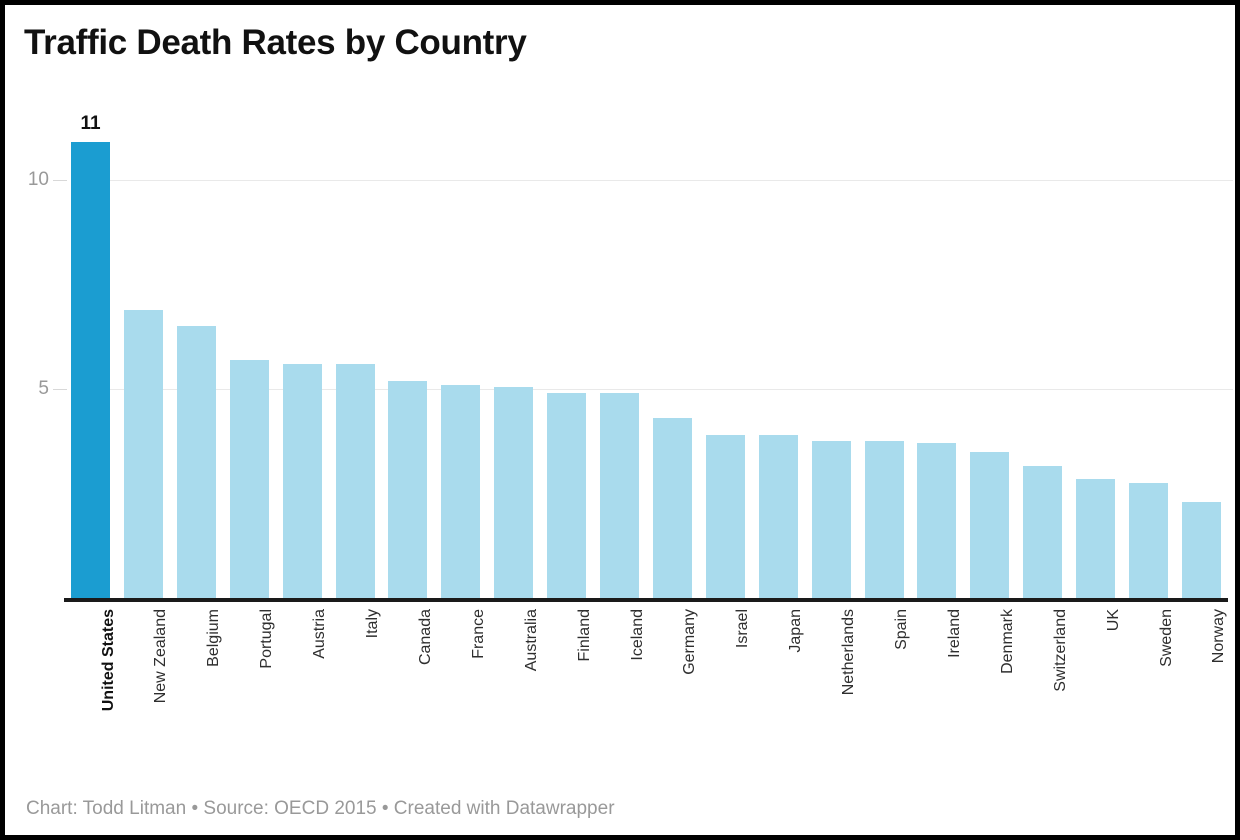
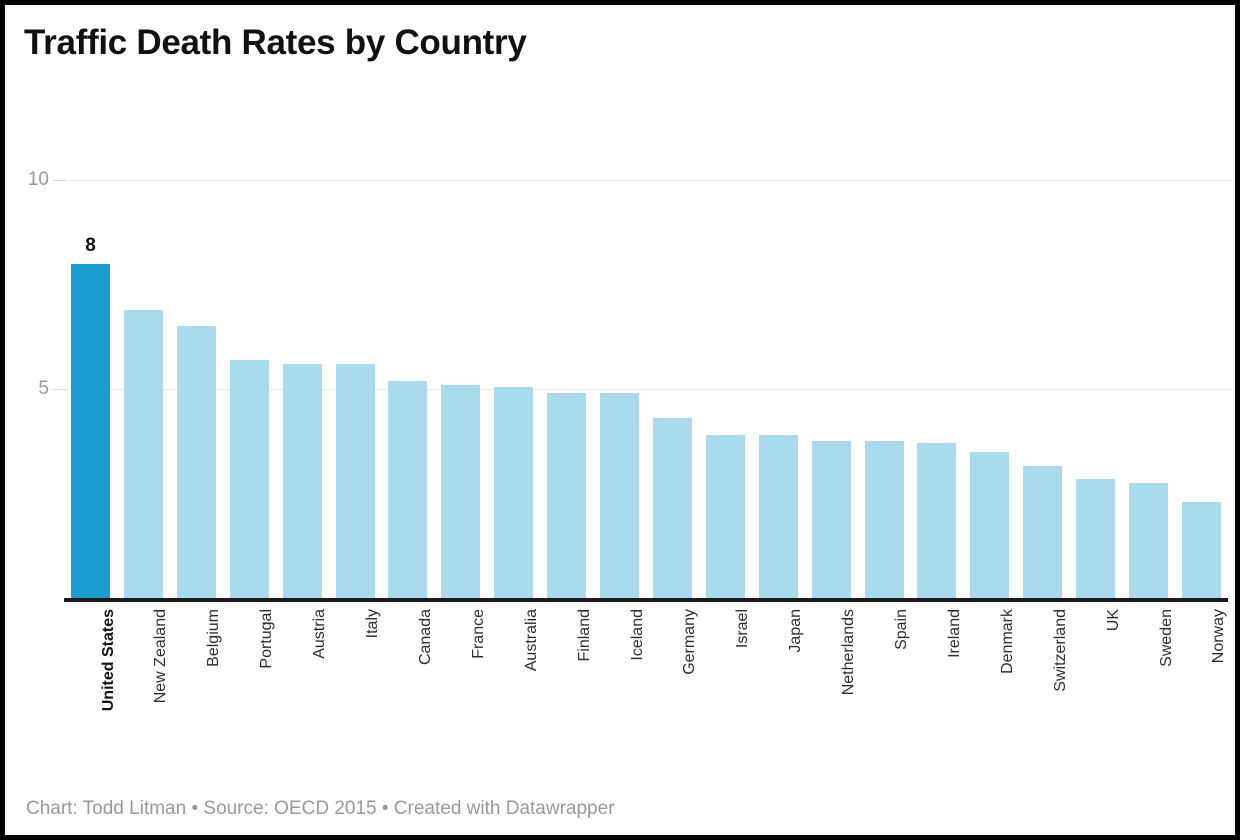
United States: 11 -> 8
